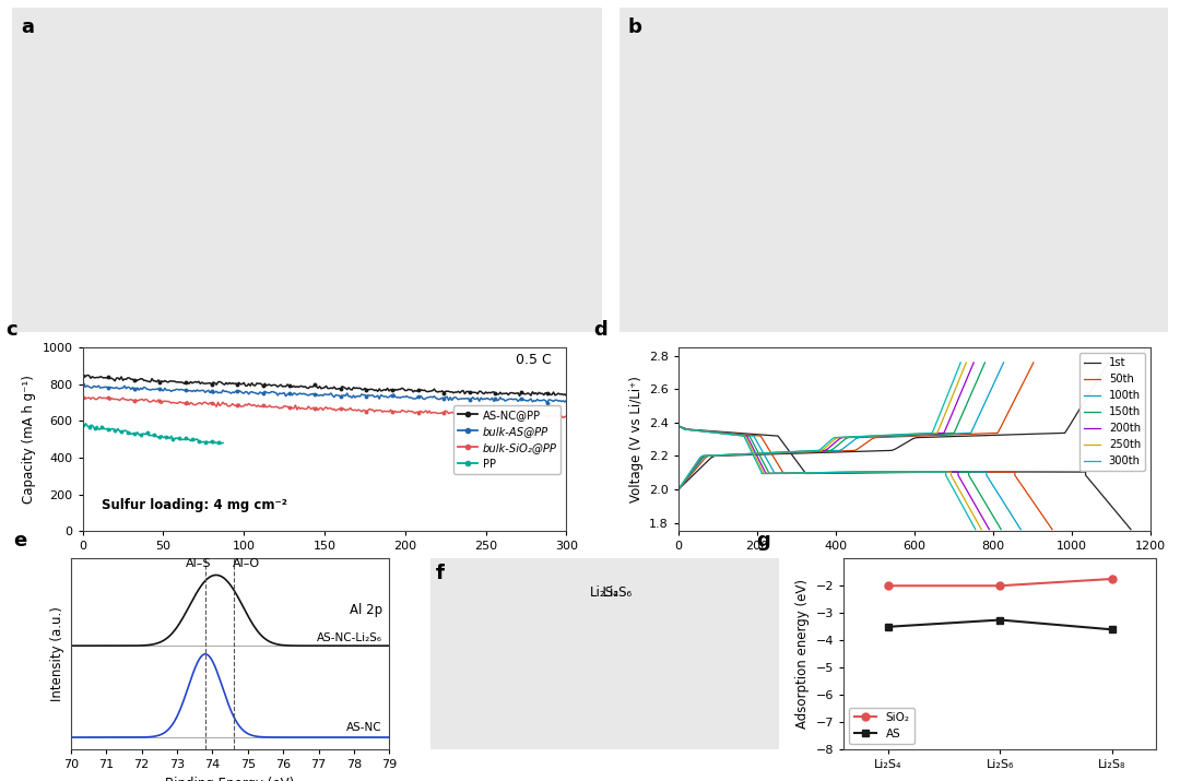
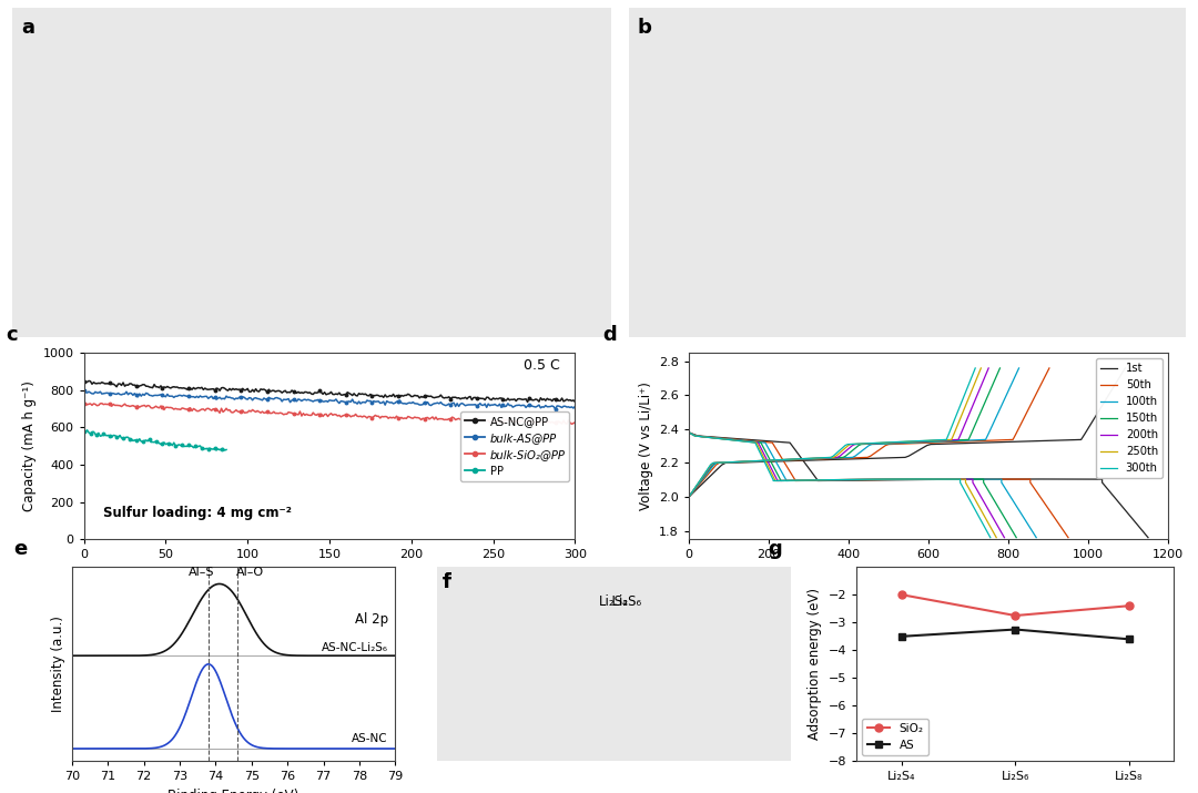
SiO₂/Li₂S₆: -2.00 -> -2.75
SiO₂/Li₂S₈: -1.75 -> -2.40
